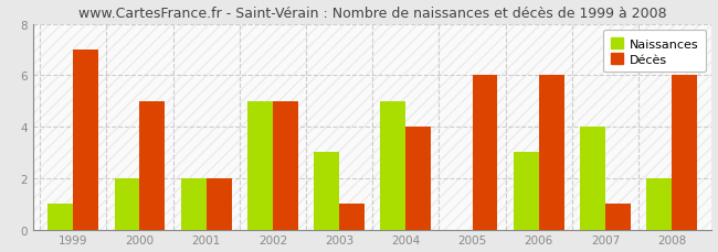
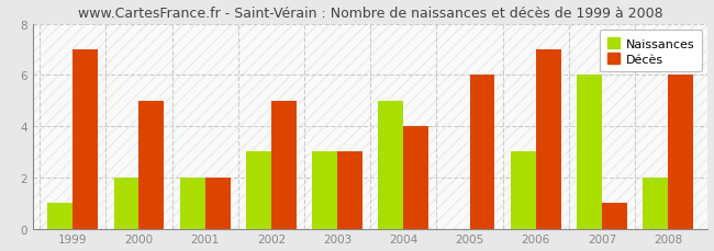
Naissances/2002: 5 -> 3
Décès/2003: 1 -> 3
Décès/2006: 6 -> 7
Naissances/2007: 4 -> 6
